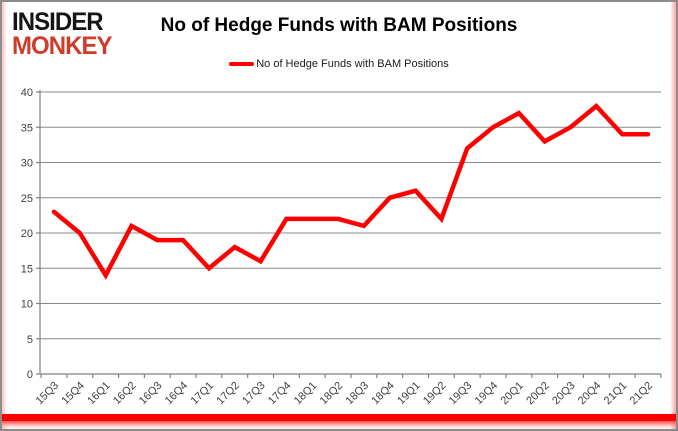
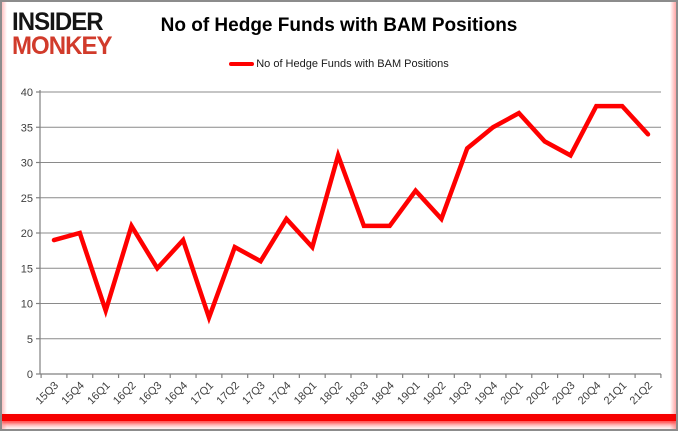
15Q3: 23 -> 19
16Q1: 14 -> 9
16Q3: 19 -> 15
17Q1: 15 -> 8
18Q1: 22 -> 18
18Q2: 22 -> 31
18Q4: 25 -> 21
20Q3: 35 -> 31
21Q1: 34 -> 38
